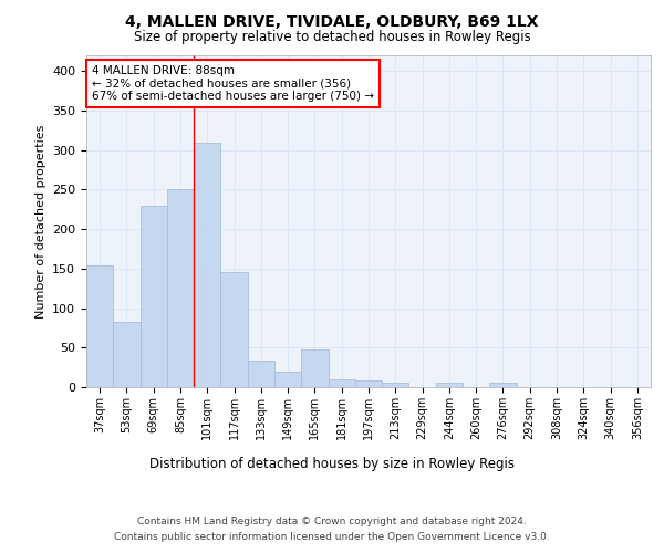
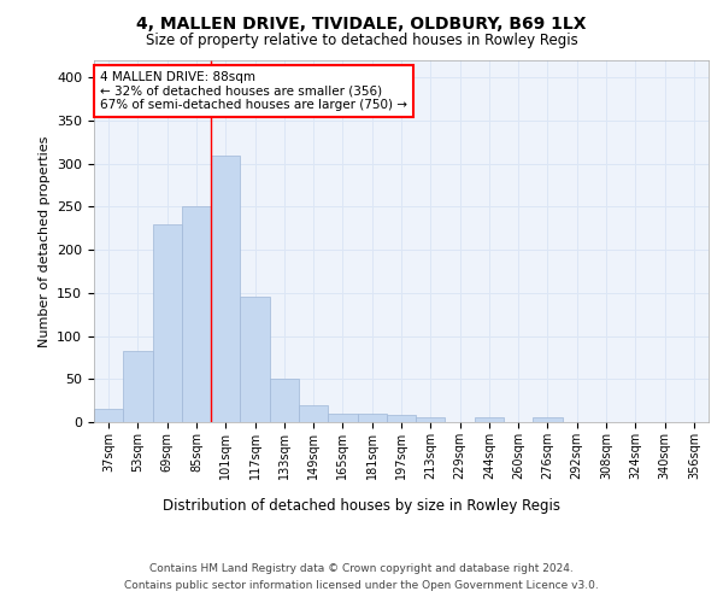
37sqm: 154 -> 15
133sqm: 34 -> 50
165sqm: 48 -> 10
